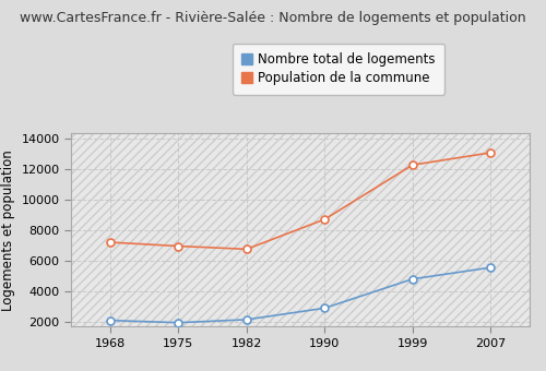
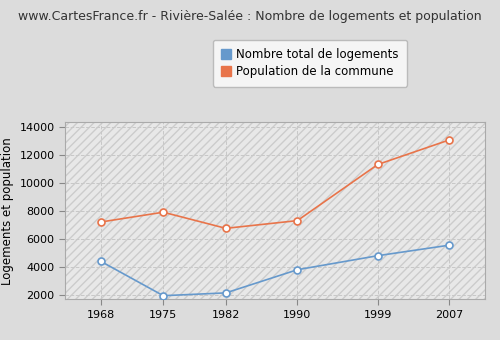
Nombre total de logements/1968: 2100 -> 4400
Population de la commune/1975: 7000 -> 7900
Nombre total de logements/1990: 2900 -> 3800
Population de la commune/1990: 8700 -> 7300
Population de la commune/1999: 12200 -> 11300
